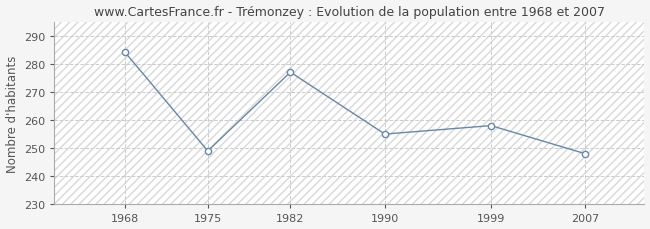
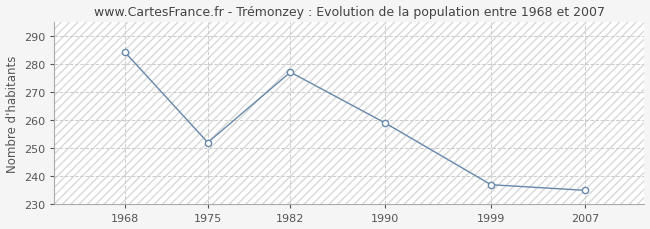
1975: 249 -> 252
1990: 255 -> 259
1999: 258 -> 237
2007: 248 -> 235
